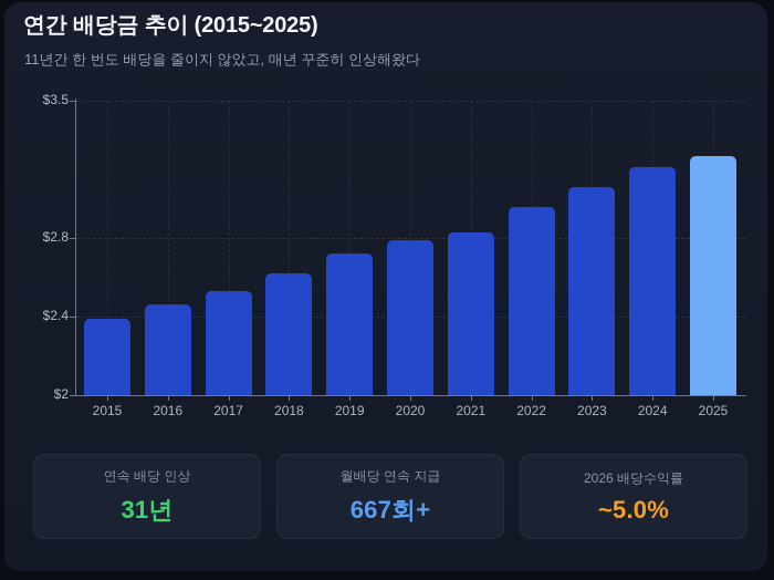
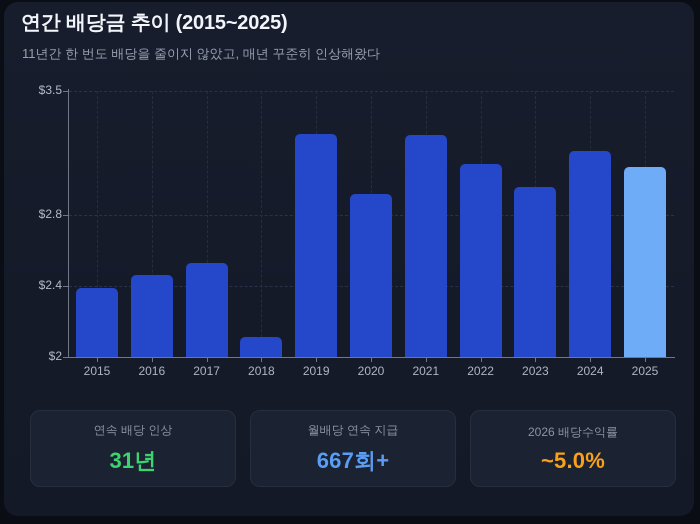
2018: $2.62 -> $2.11
2019: $2.72 -> $3.26
2020: $2.79 -> $2.92
2021: $2.83 -> $3.25
2022: $2.96 -> $3.09
2023: $3.06 -> $2.96
2025: $3.22 -> $3.07
